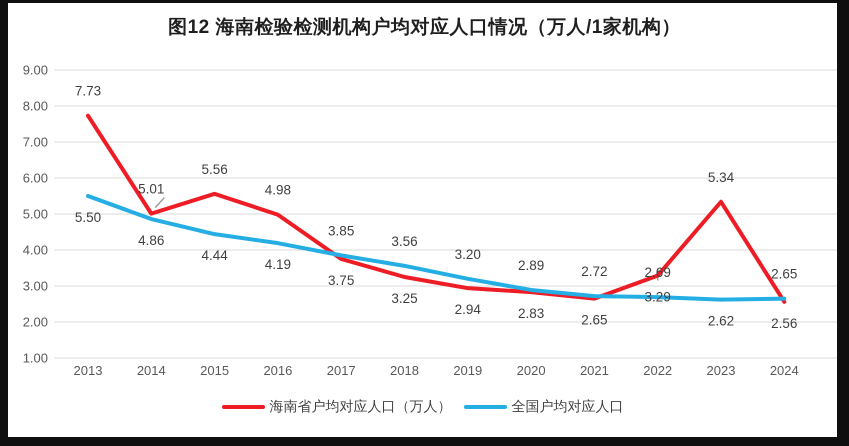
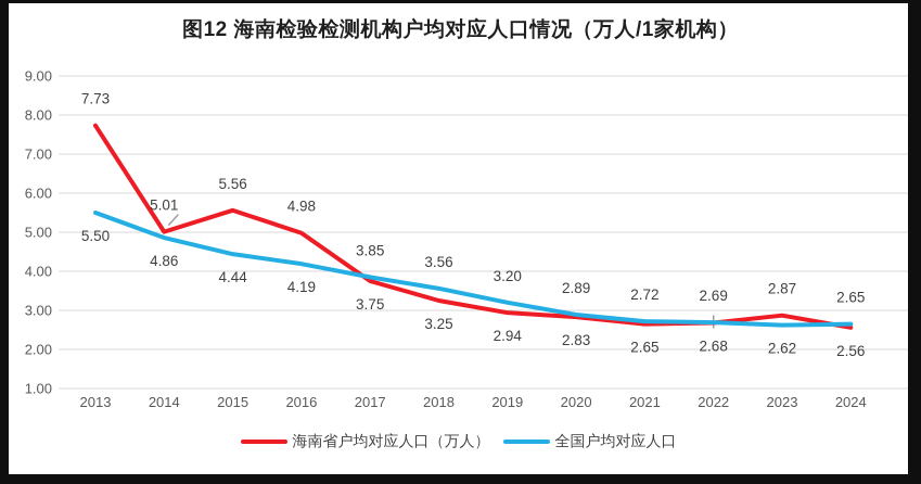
海南省户均对应人口（万人）/2022: 3.29 -> 2.68
海南省户均对应人口（万人）/2023: 5.34 -> 2.87
